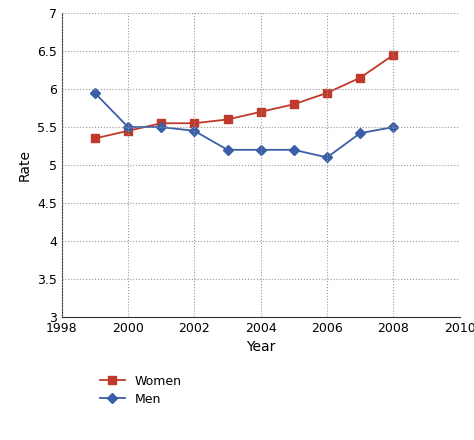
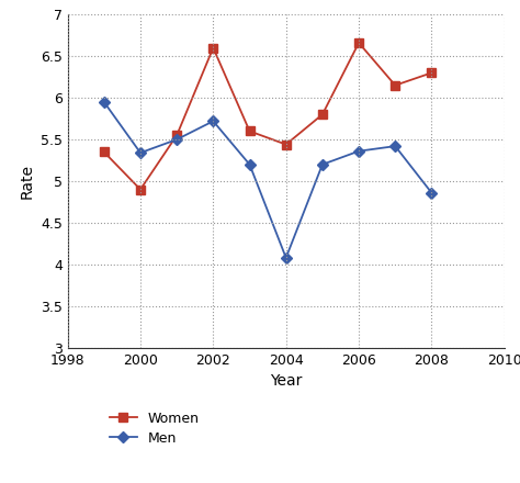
Women/2000: 5.45 -> 4.90
Men/2000: 5.50 -> 5.34
Women/2002: 5.55 -> 6.60
Men/2002: 5.45 -> 5.72
Women/2004: 5.70 -> 5.44
Men/2004: 5.20 -> 4.08
Women/2006: 5.95 -> 6.66
Men/2006: 5.10 -> 5.36
Women/2008: 6.45 -> 6.30
Men/2008: 5.50 -> 4.86
